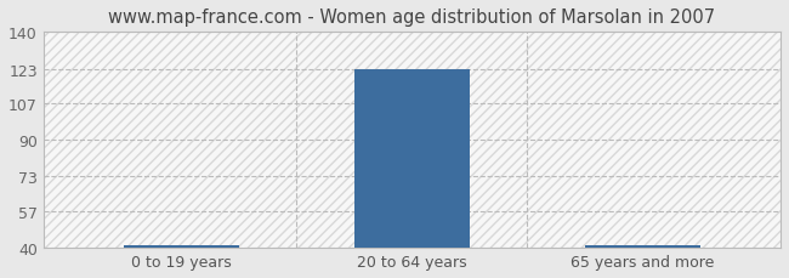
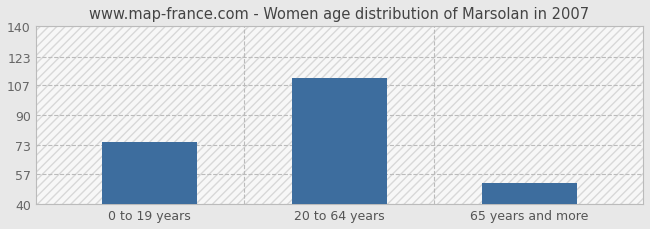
0 to 19 years: 41 -> 75
20 to 64 years: 123 -> 111
65 years and more: 41 -> 52
